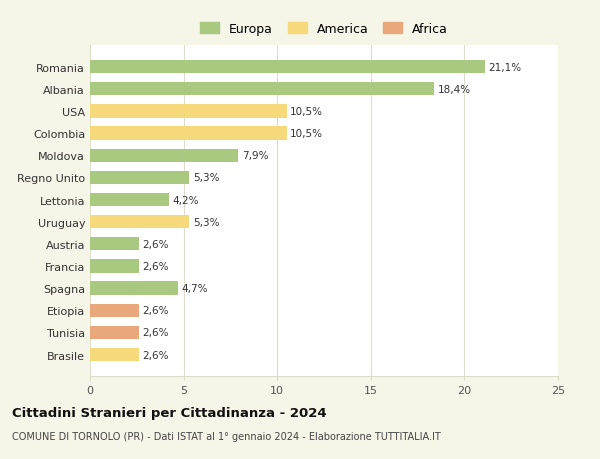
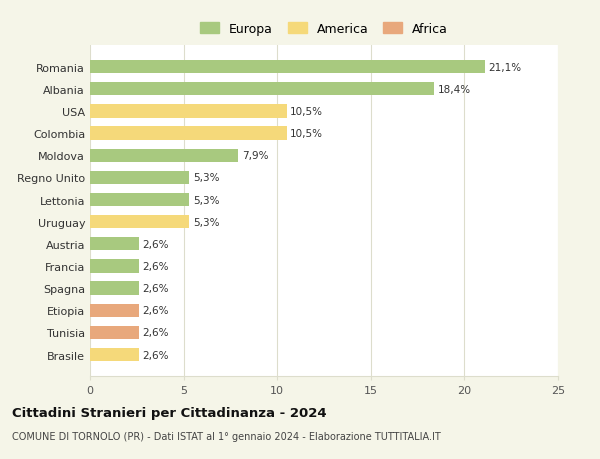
Lettonia: 4,2% -> 5,3%
Spagna: 4,7% -> 2,6%
